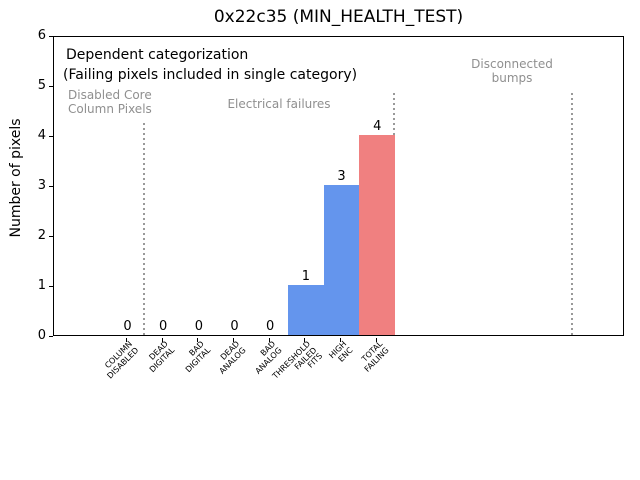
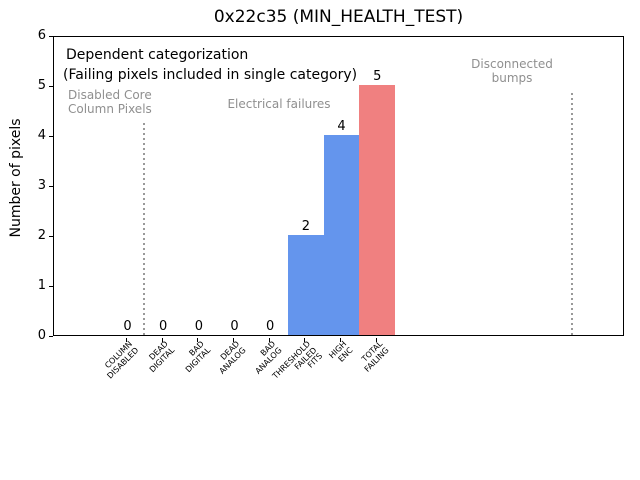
THRESHOLD FAILED FITS: 1 -> 2
HIGH ENC: 3 -> 4
TOTAL FAILING: 4 -> 5
